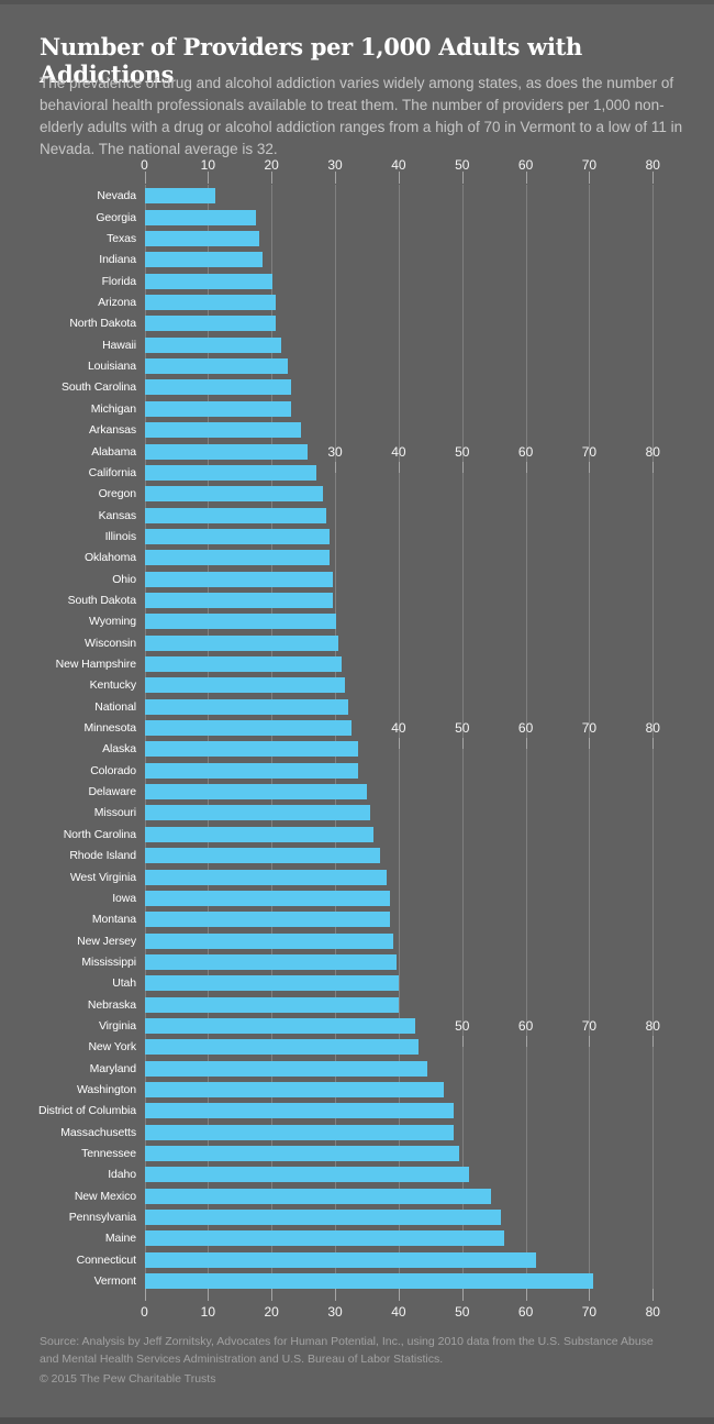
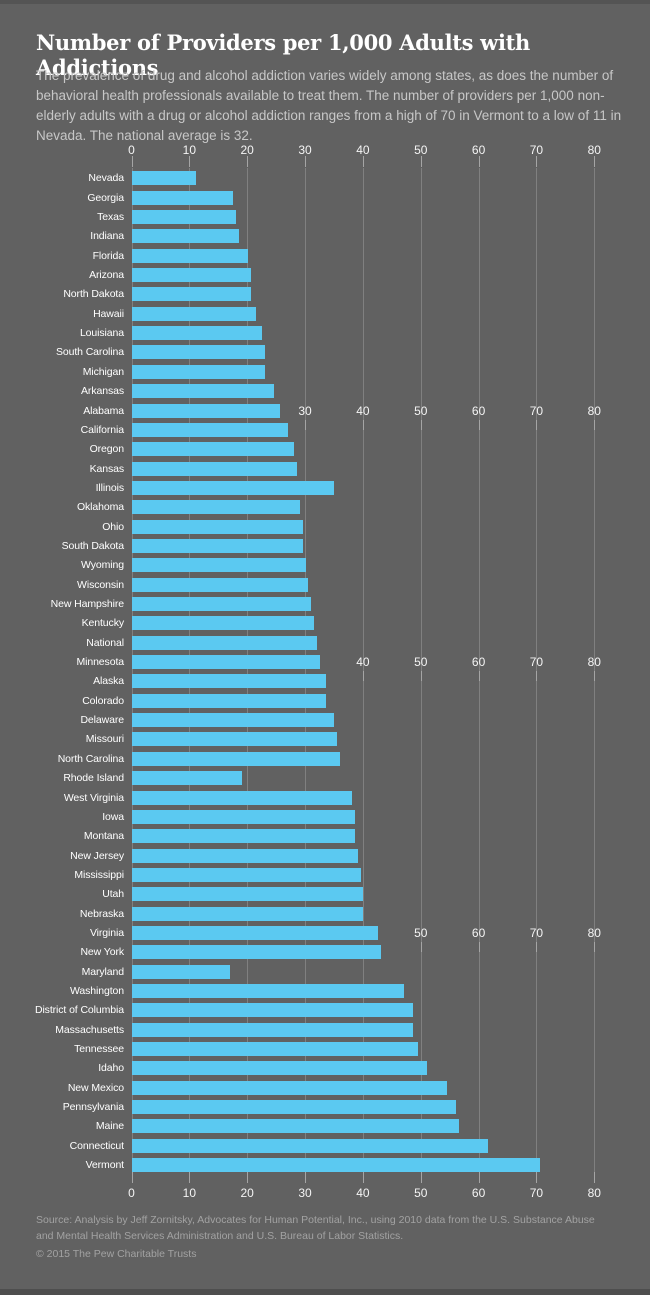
Illinois: 29 -> 35
Rhode Island: 37 -> 19
Maryland: 44 -> 17
